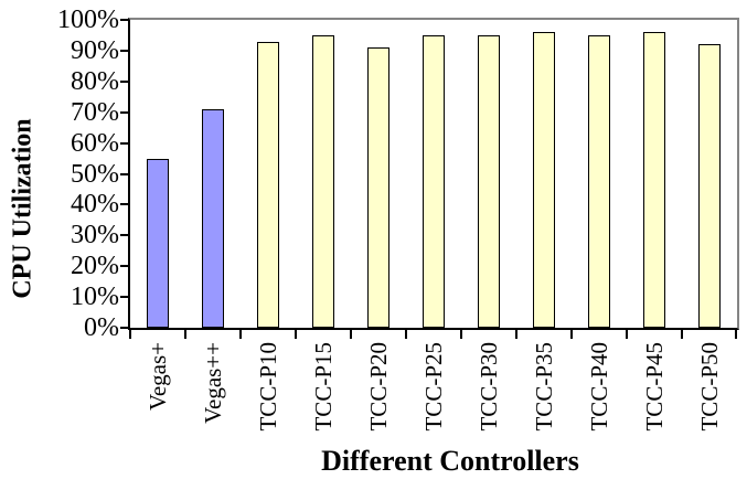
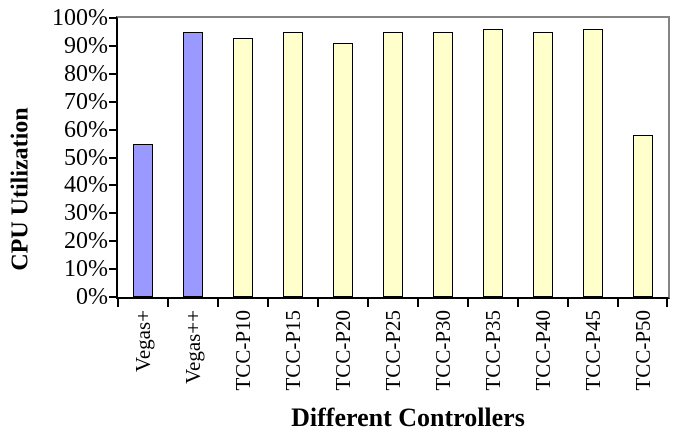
Vegas++: 71% -> 95%
TCC-P50: 92% -> 58%
